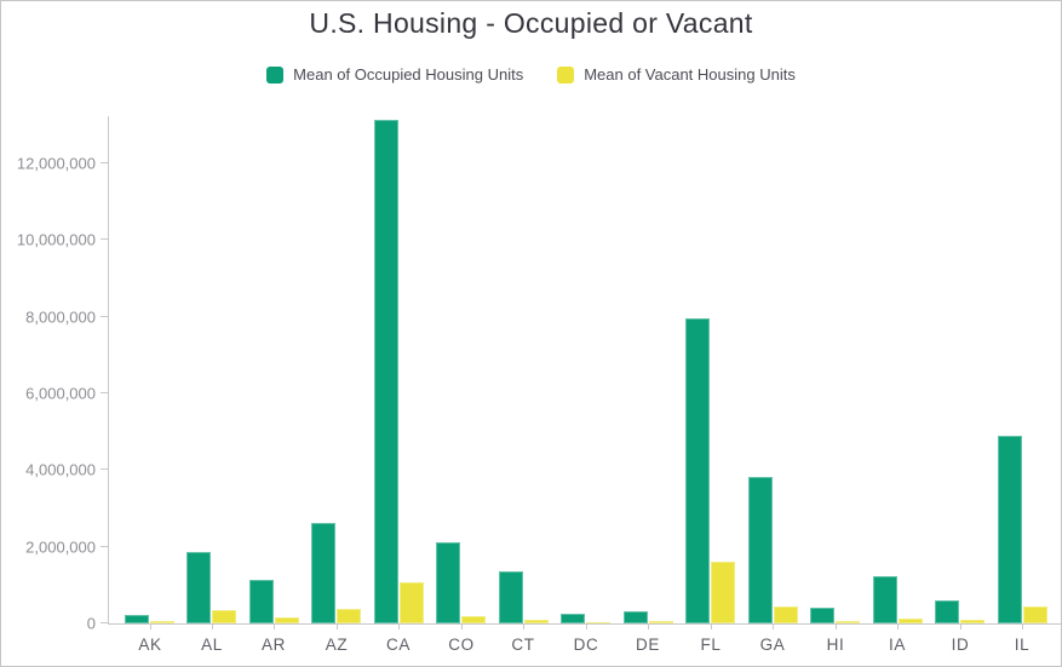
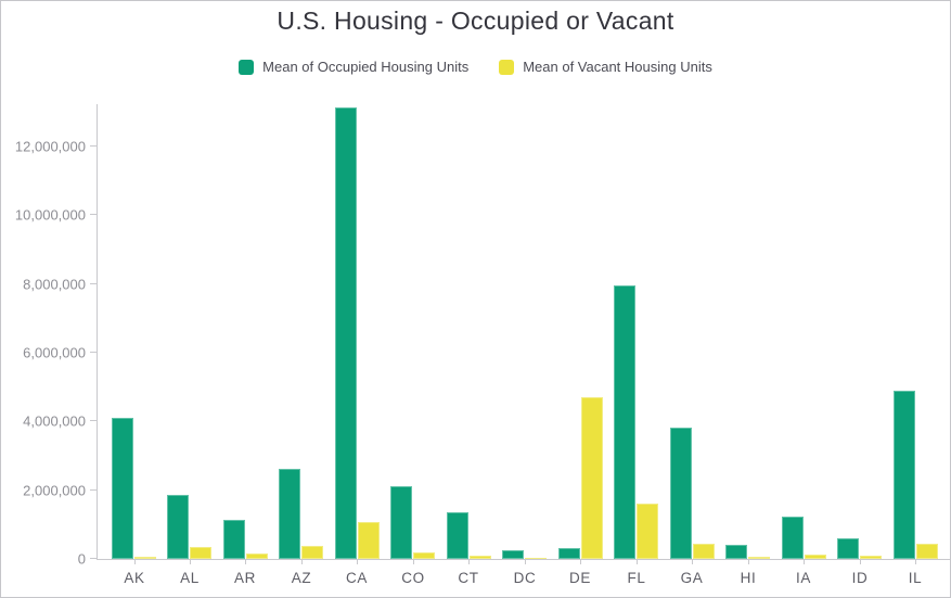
Mean of Occupied Housing Units/AK: 200000 -> 4100000
Mean of Vacant Housing Units/DE: 100000 -> 4700000
